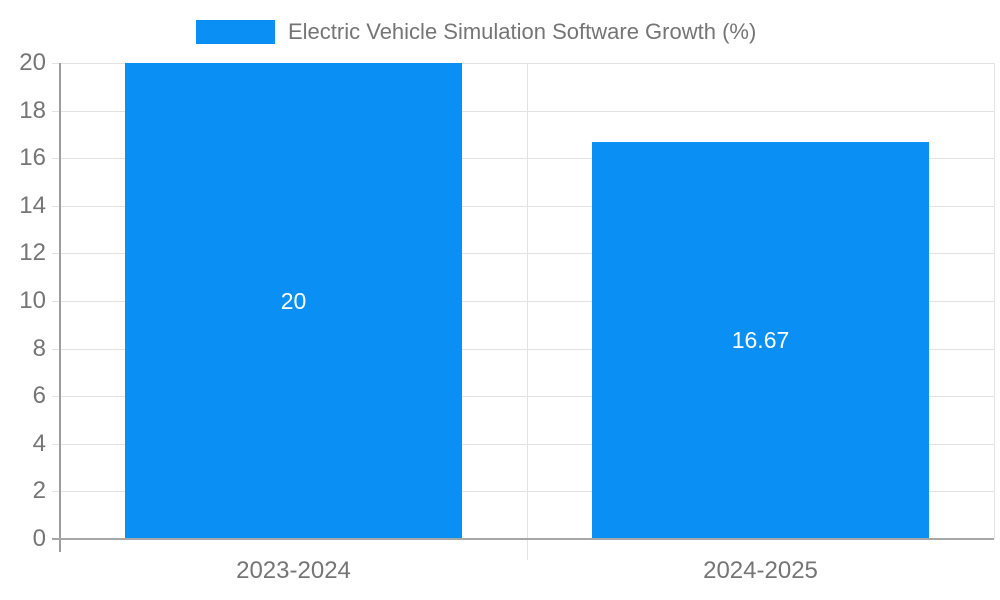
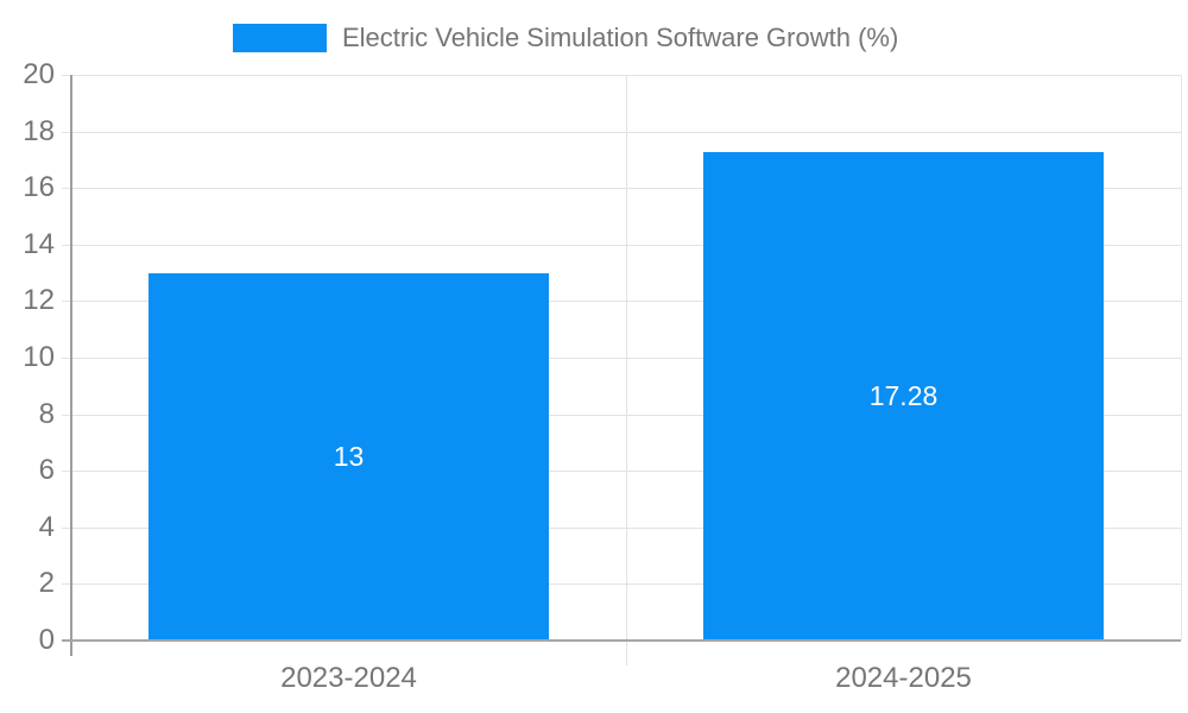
2023-2024: 20 -> 13
2024-2025: 16.67 -> 17.28
